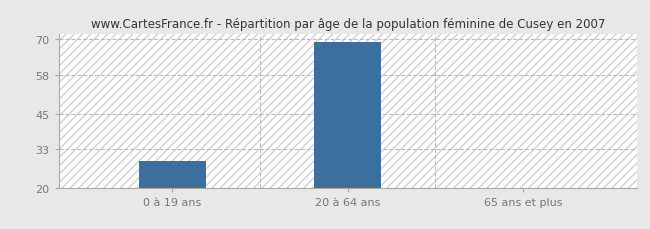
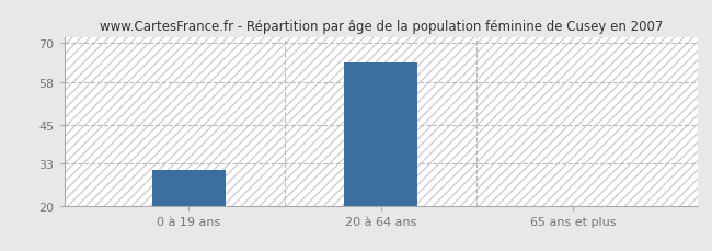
0 à 19 ans: 29 -> 31
20 à 64 ans: 69 -> 64
